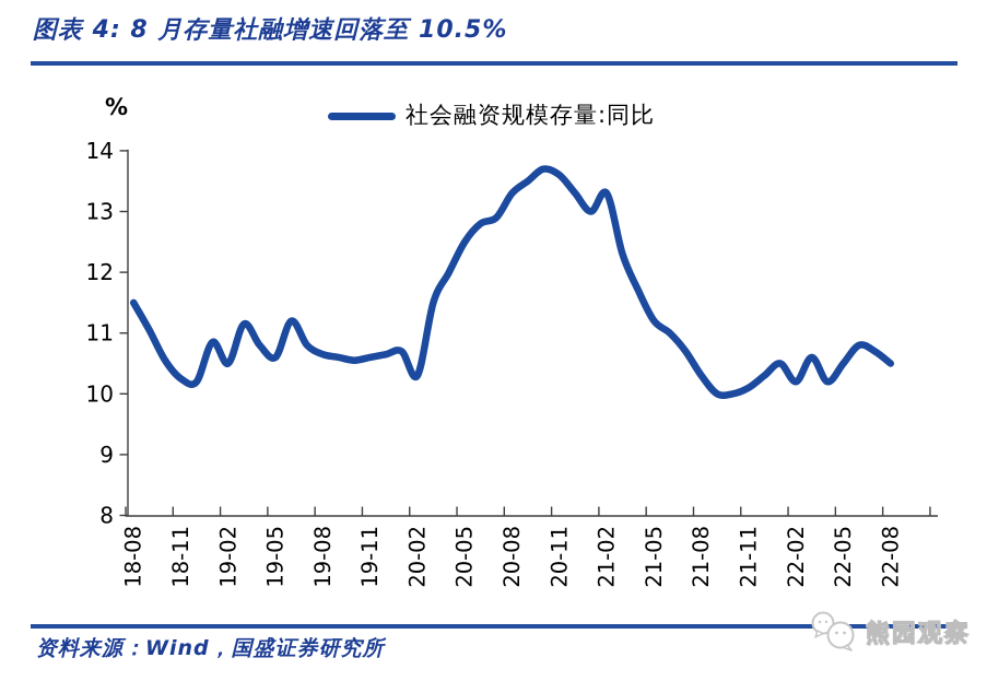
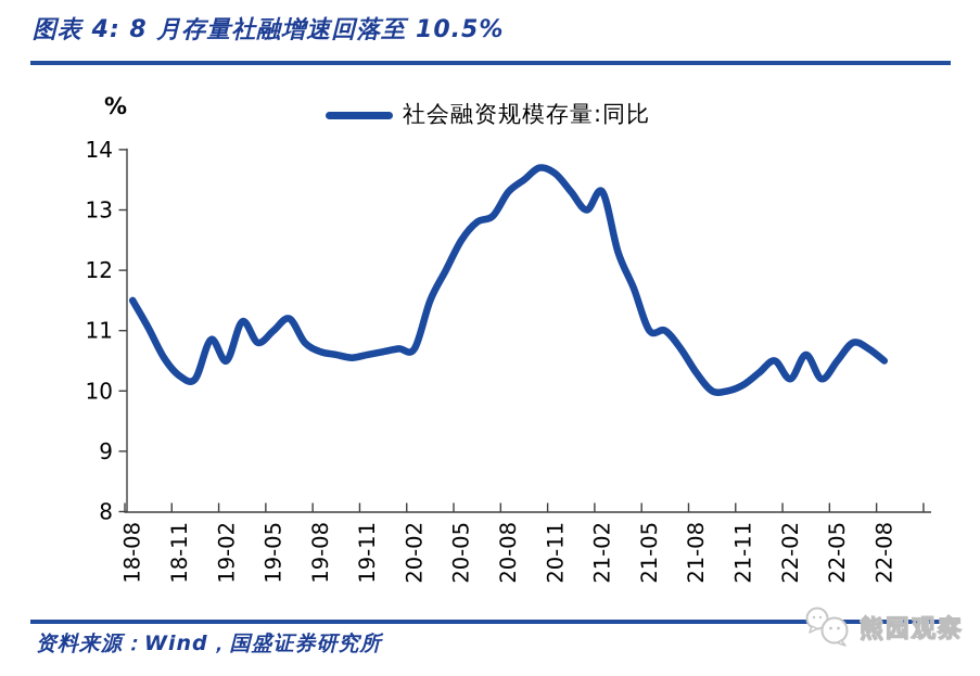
19-05: 10.6 -> 11.0
20-02: 10.3 -> 10.7
21-05: 11.2 -> 11.0
